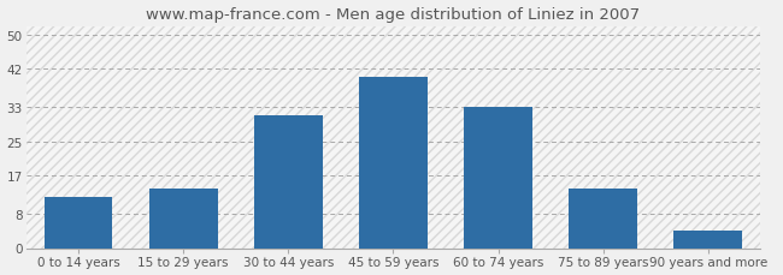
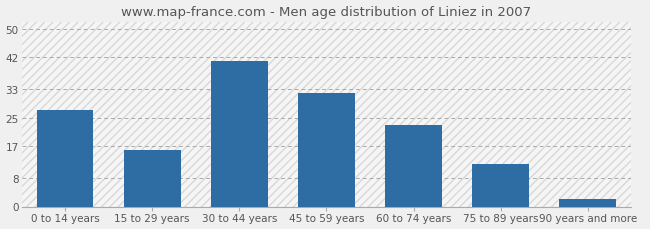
0 to 14 years: 12 -> 27
15 to 29 years: 14 -> 16
30 to 44 years: 31 -> 41
45 to 59 years: 40 -> 32
60 to 74 years: 33 -> 23
75 to 89 years: 14 -> 12
90 years and more: 4 -> 2
